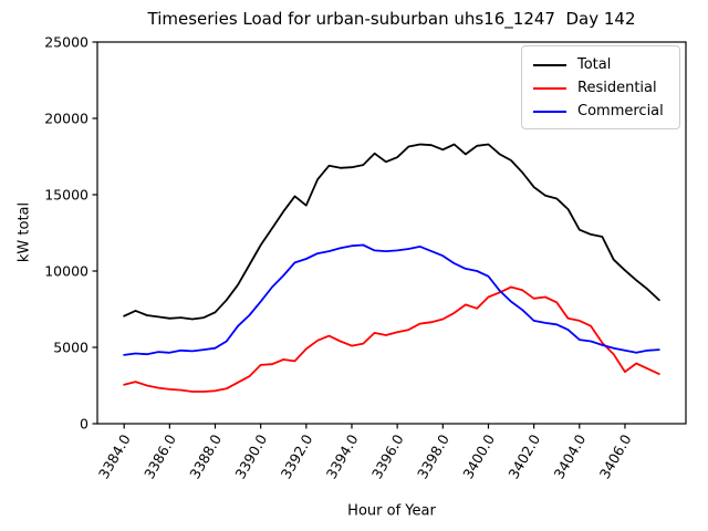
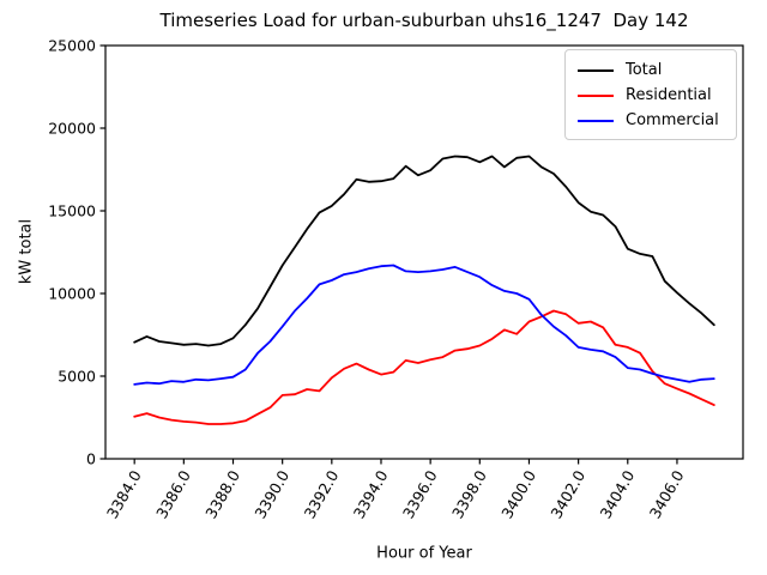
Total/3392.0: 14300 -> 15300
Residential/3406.0: 3400 -> 4200
